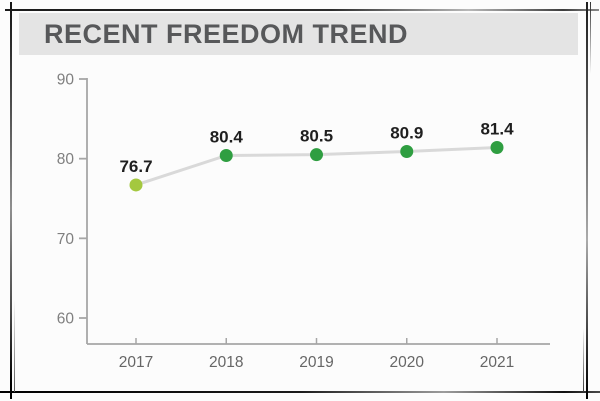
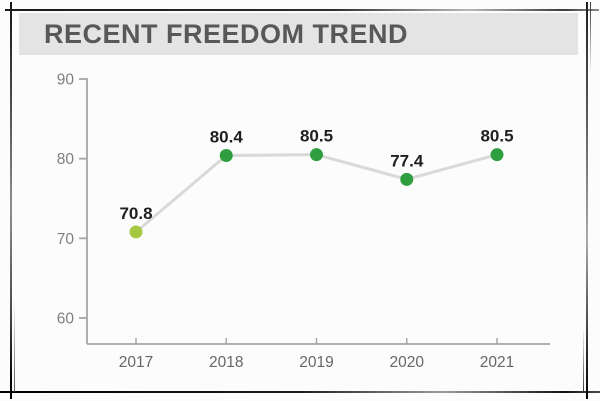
2017: 76.7 -> 70.8
2020: 80.9 -> 77.4
2021: 81.4 -> 80.5
